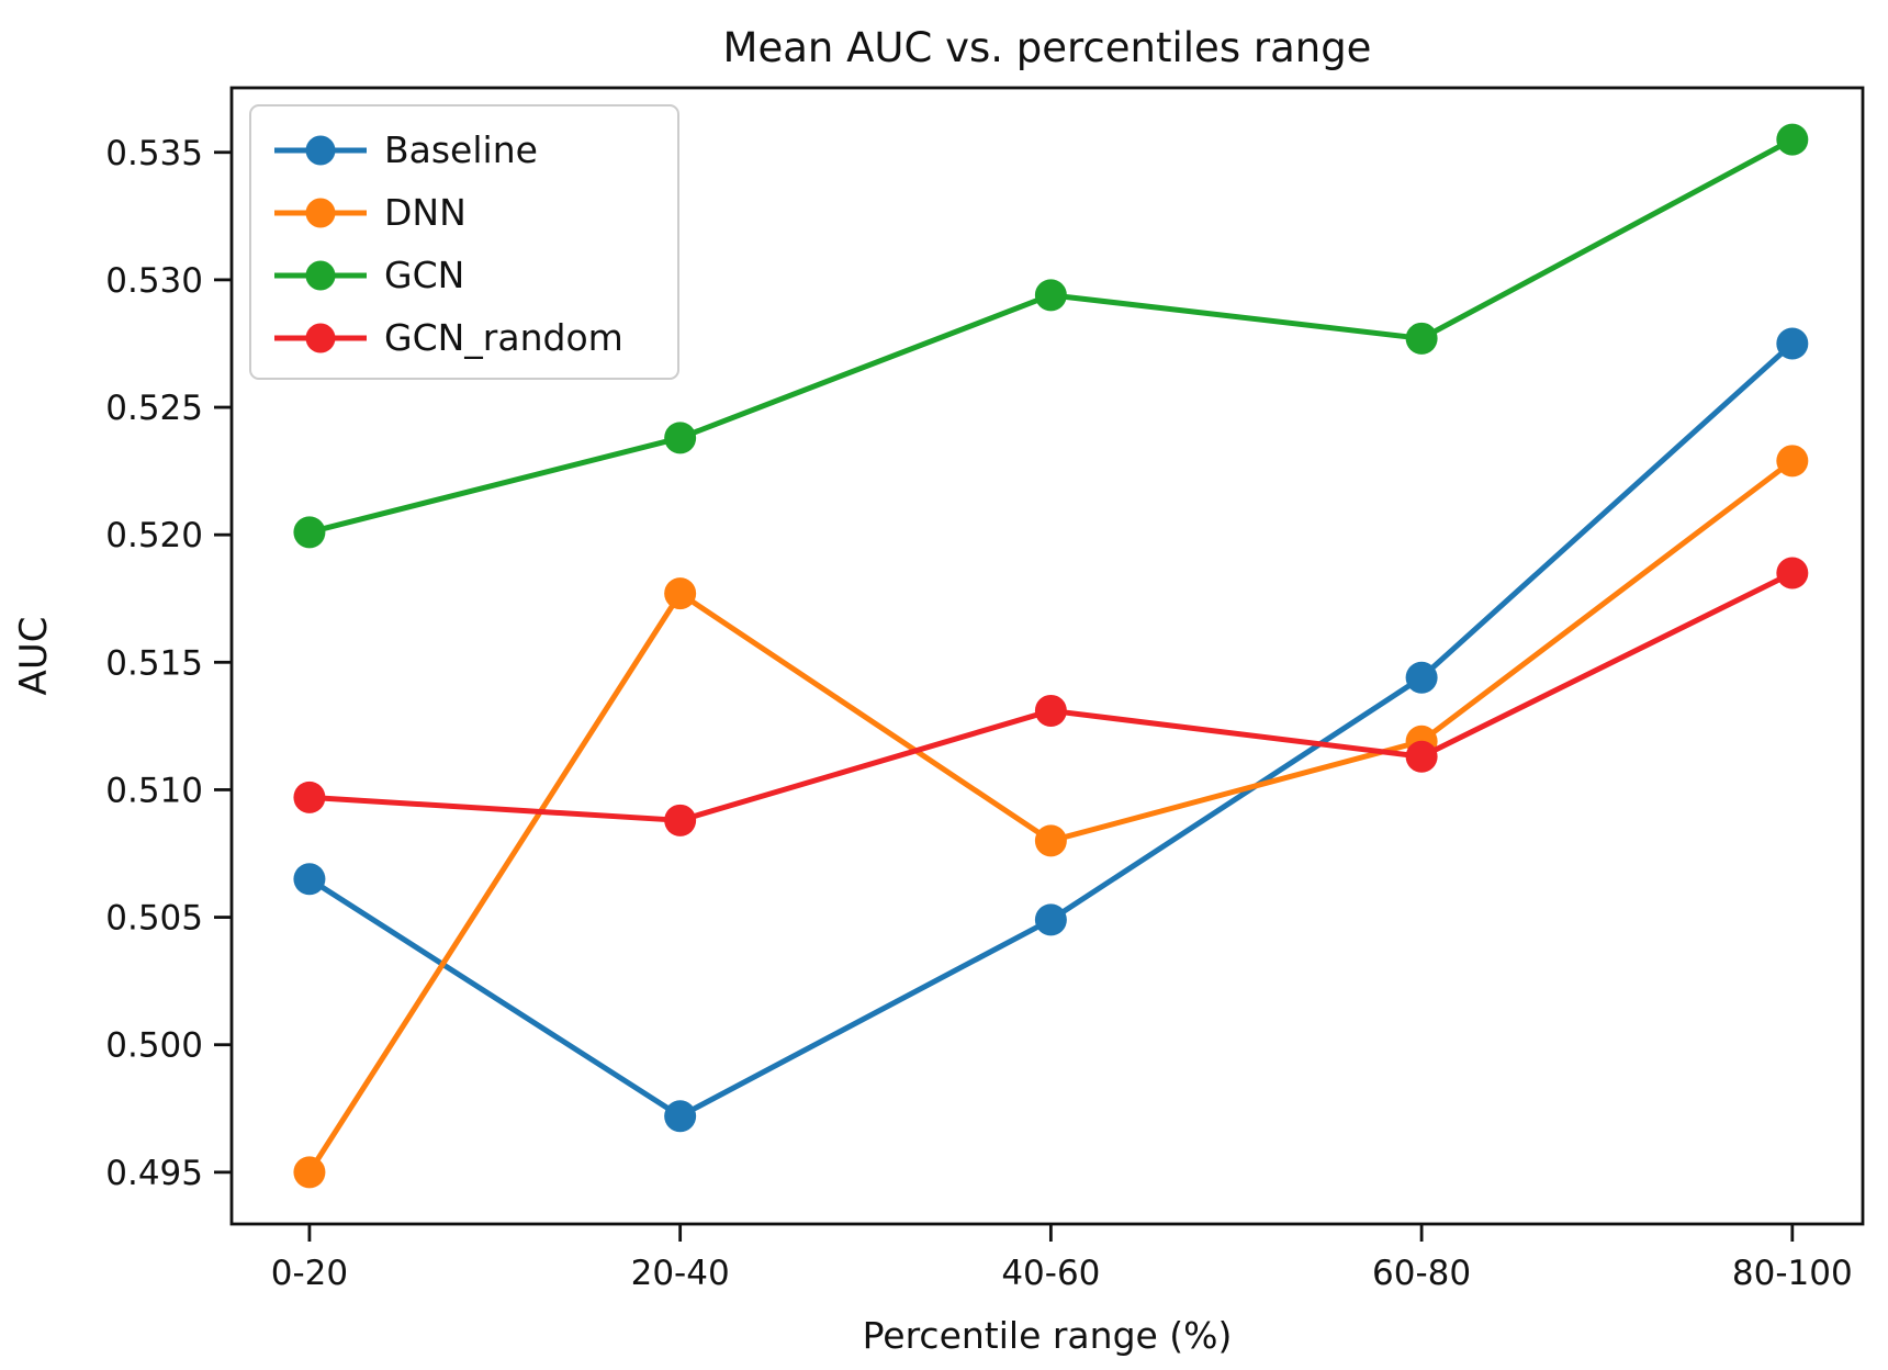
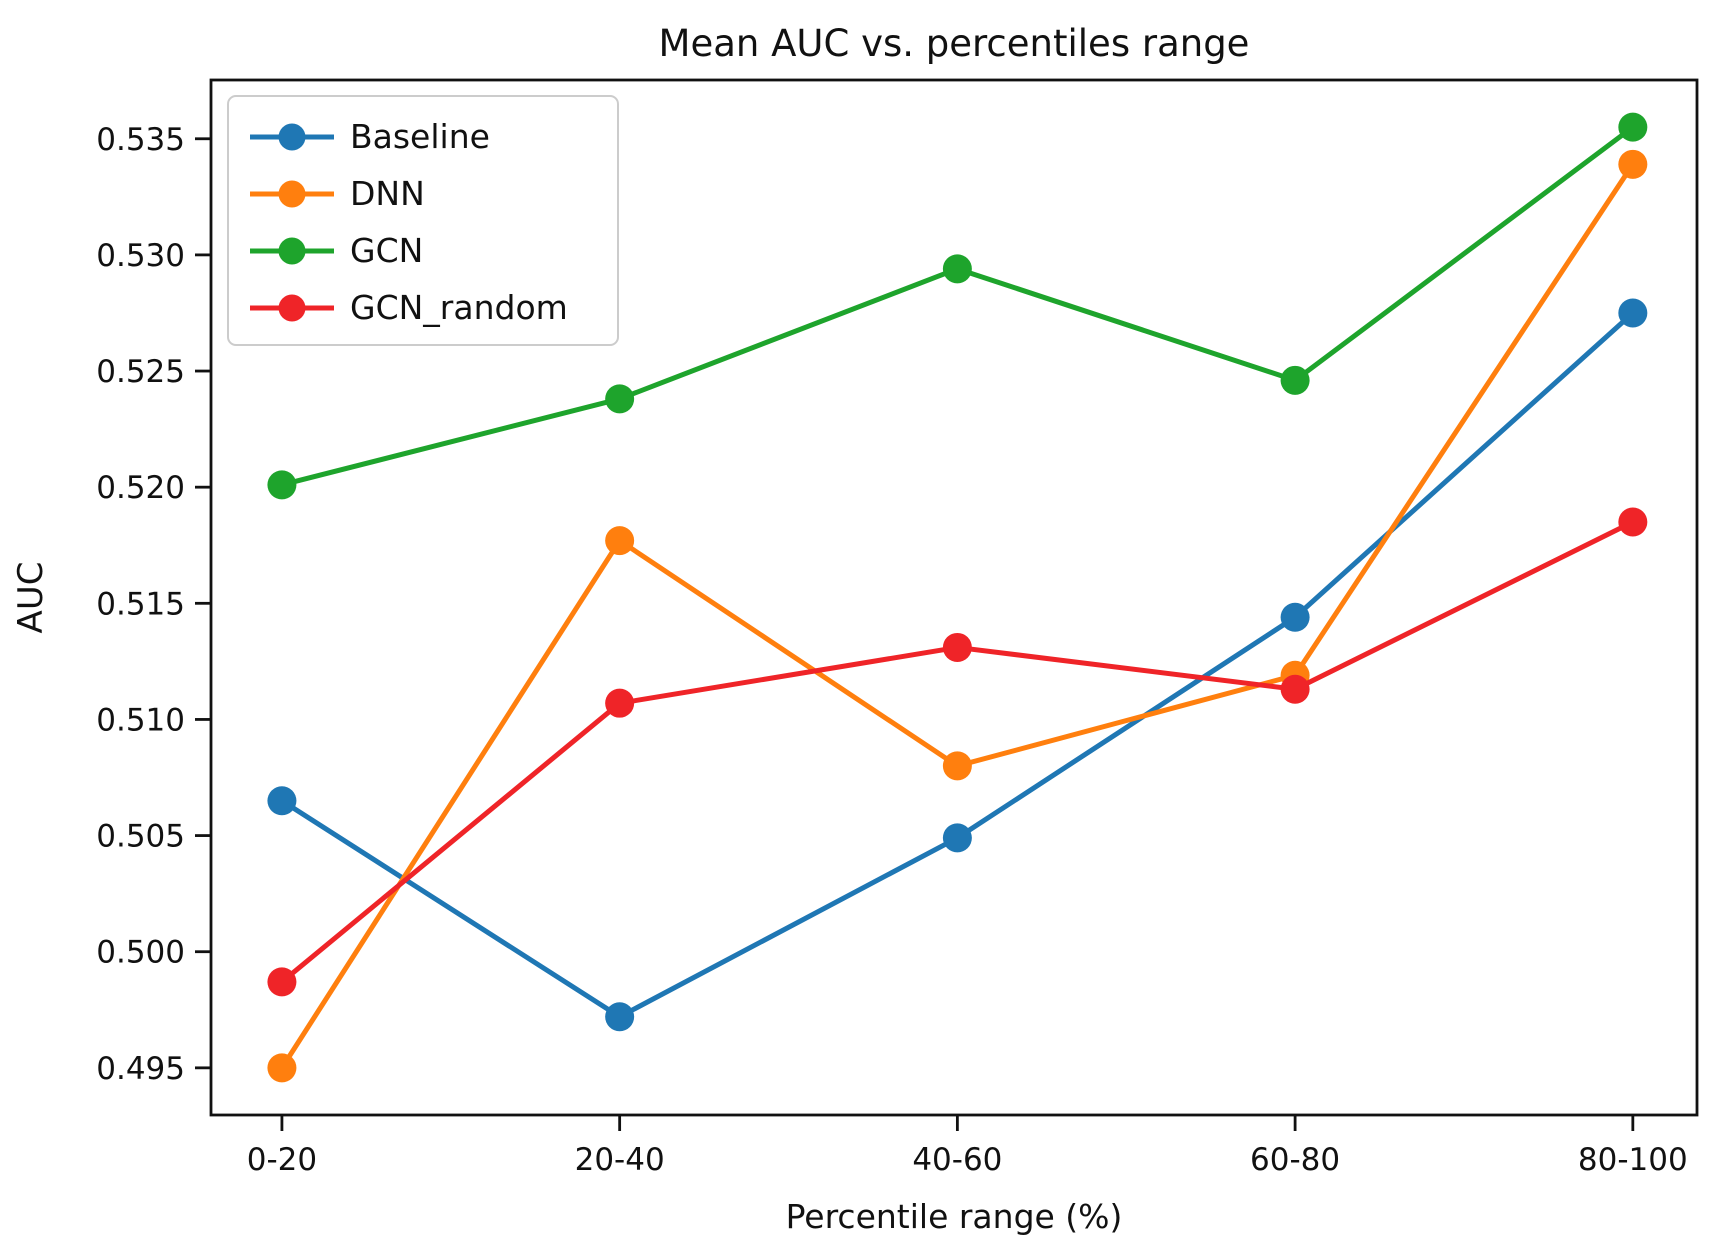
GCN_random/0-20: 0.5097 -> 0.4987
GCN_random/20-40: 0.5088 -> 0.5107
GCN/60-80: 0.5277 -> 0.5246
DNN/80-100: 0.5229 -> 0.5339
